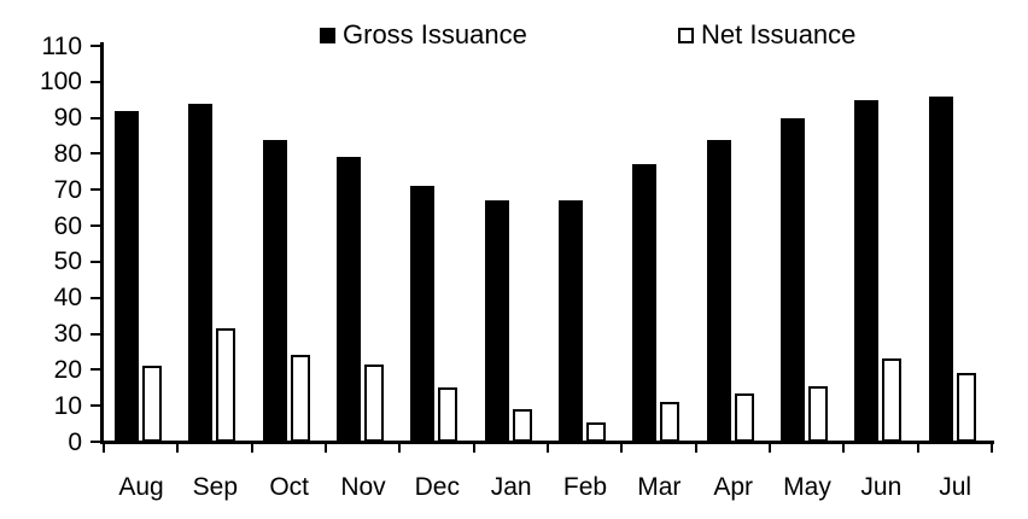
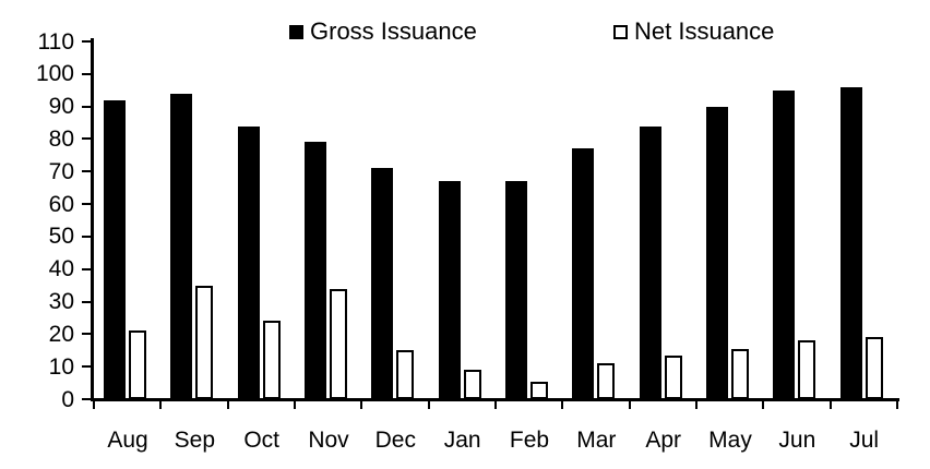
Net Issuance/Sep: 32 -> 35
Net Issuance/Nov: 22 -> 34
Net Issuance/Jun: 23 -> 18
